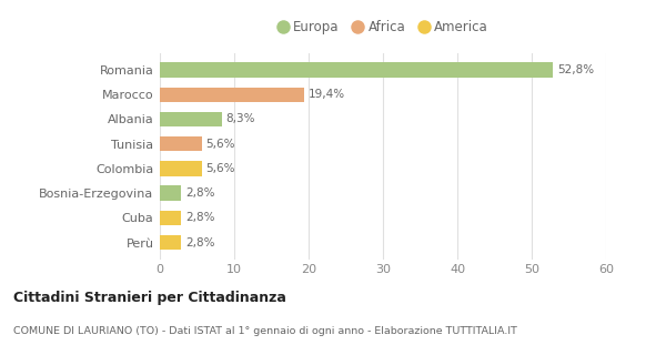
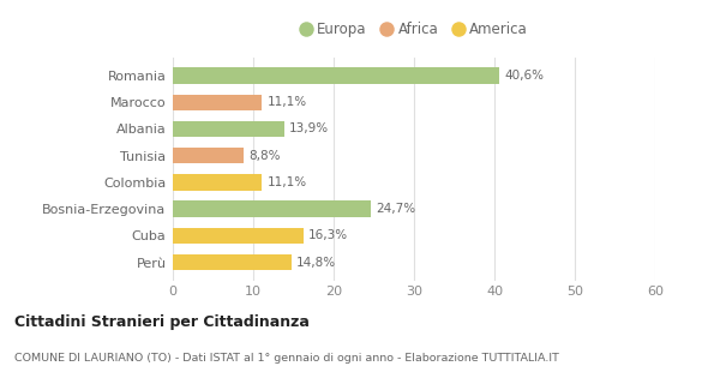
Romania: 52,8% -> 40,6%
Marocco: 19,4% -> 11,1%
Albania: 8,3% -> 13,9%
Tunisia: 5,6% -> 8,8%
Colombia: 5,6% -> 11,1%
Bosnia-Erzegovina: 2,8% -> 24,7%
Cuba: 2,8% -> 16,3%
Perù: 2,8% -> 14,8%
